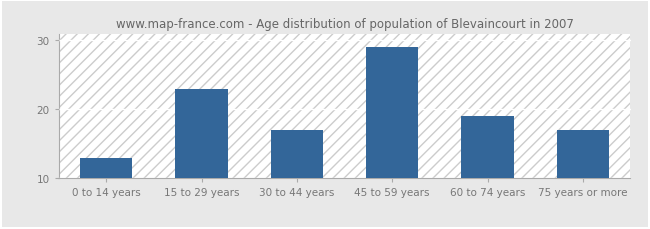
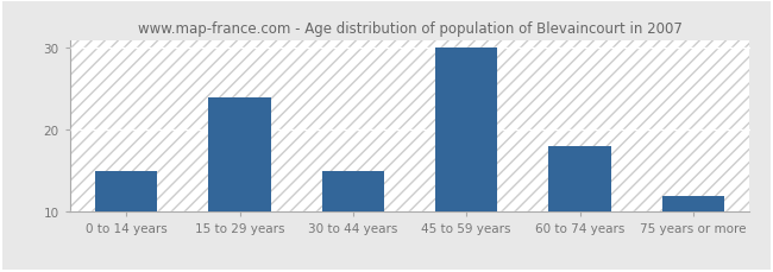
0 to 14 years: 13 -> 15
15 to 29 years: 23 -> 24
30 to 44 years: 17 -> 15
45 to 59 years: 29 -> 30
60 to 74 years: 19 -> 18
75 years or more: 17 -> 12
